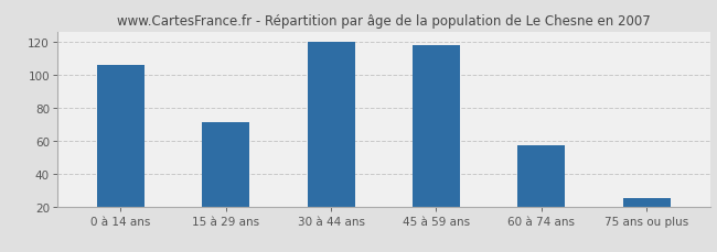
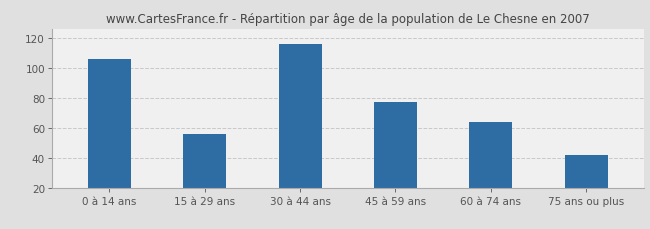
15 à 29 ans: 71 -> 56
30 à 44 ans: 120 -> 116
45 à 59 ans: 118 -> 77
60 à 74 ans: 57 -> 64
75 ans ou plus: 25 -> 42
